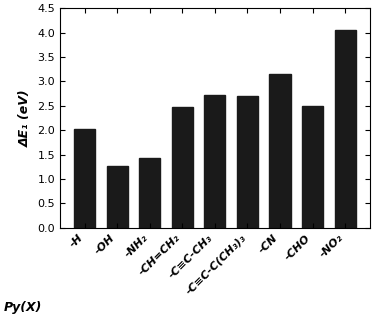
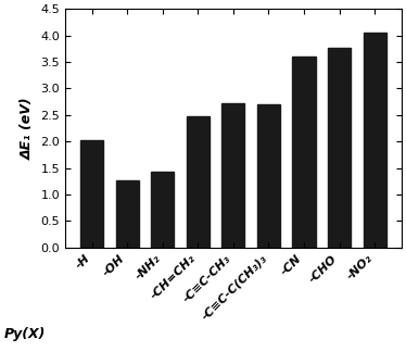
-CN: 3.15 -> 3.60
-CHO: 2.50 -> 3.76
